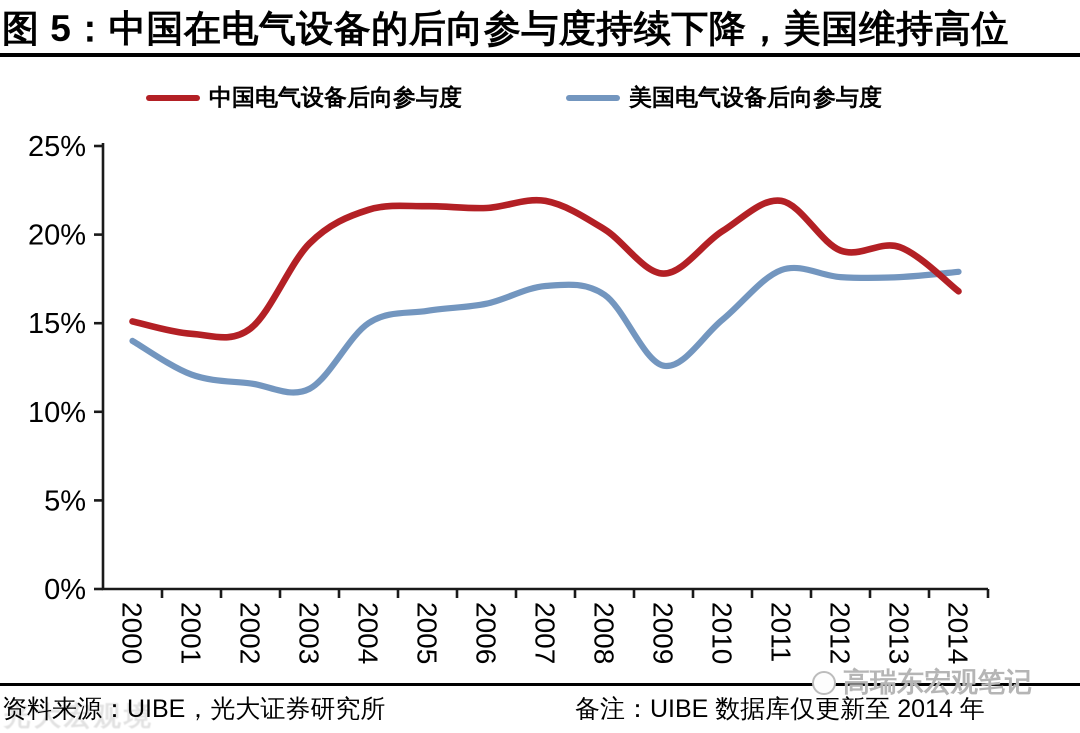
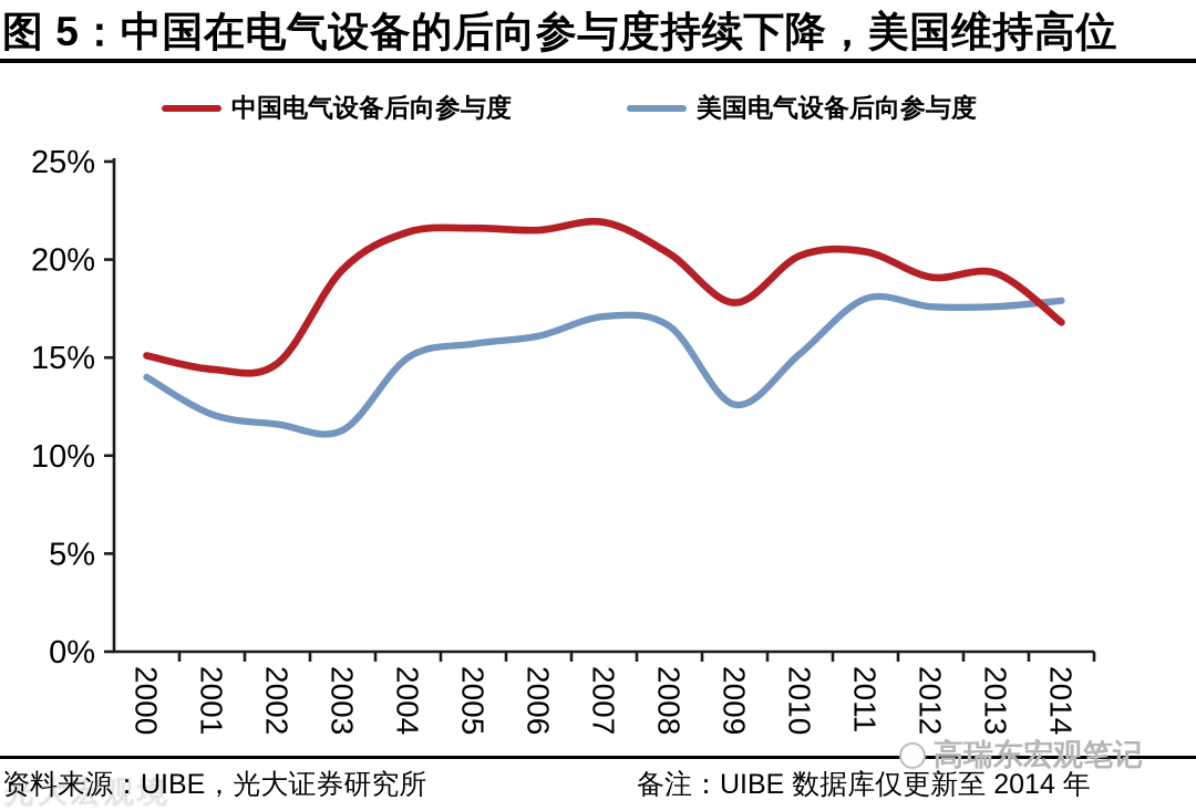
中国电气设备后向参与度/2011: 21.9% -> 20.4%
